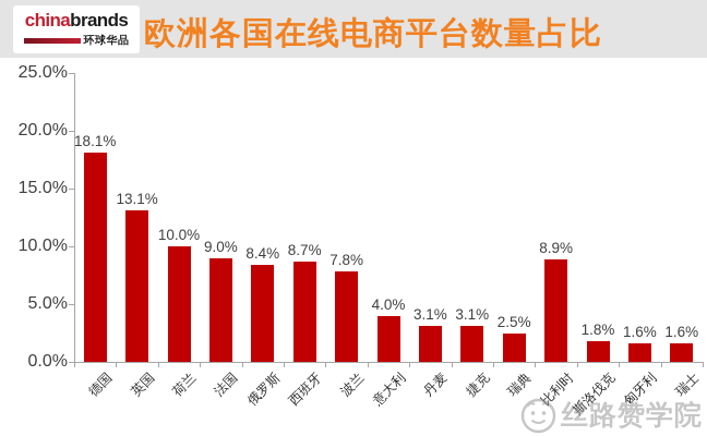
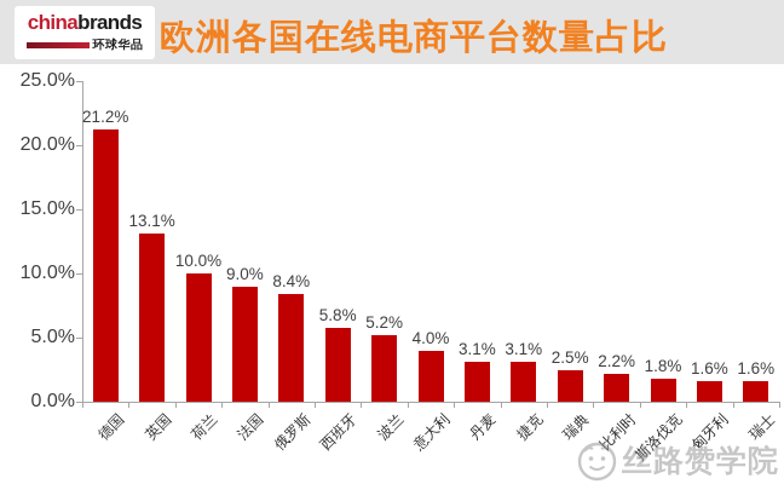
德国: 18.1% -> 21.2%
西班牙: 8.7% -> 5.8%
波兰: 7.8% -> 5.2%
比利时: 8.9% -> 2.2%
